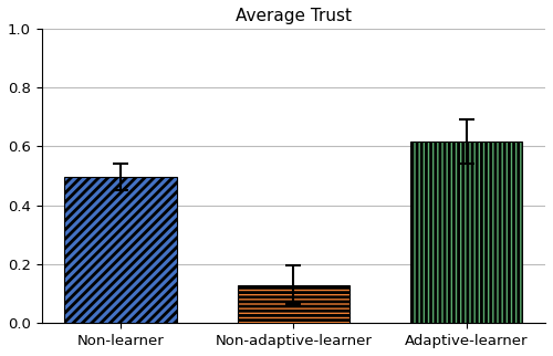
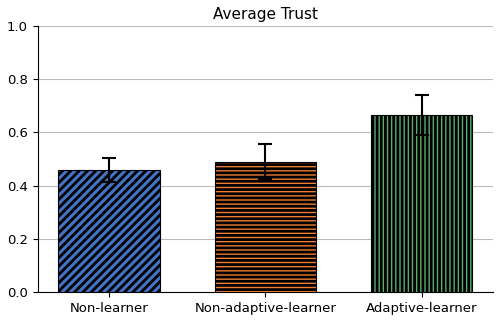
Non-learner: 0.495 -> 0.460
Non-adaptive-learner: 0.130 -> 0.490
Adaptive-learner: 0.615 -> 0.665
